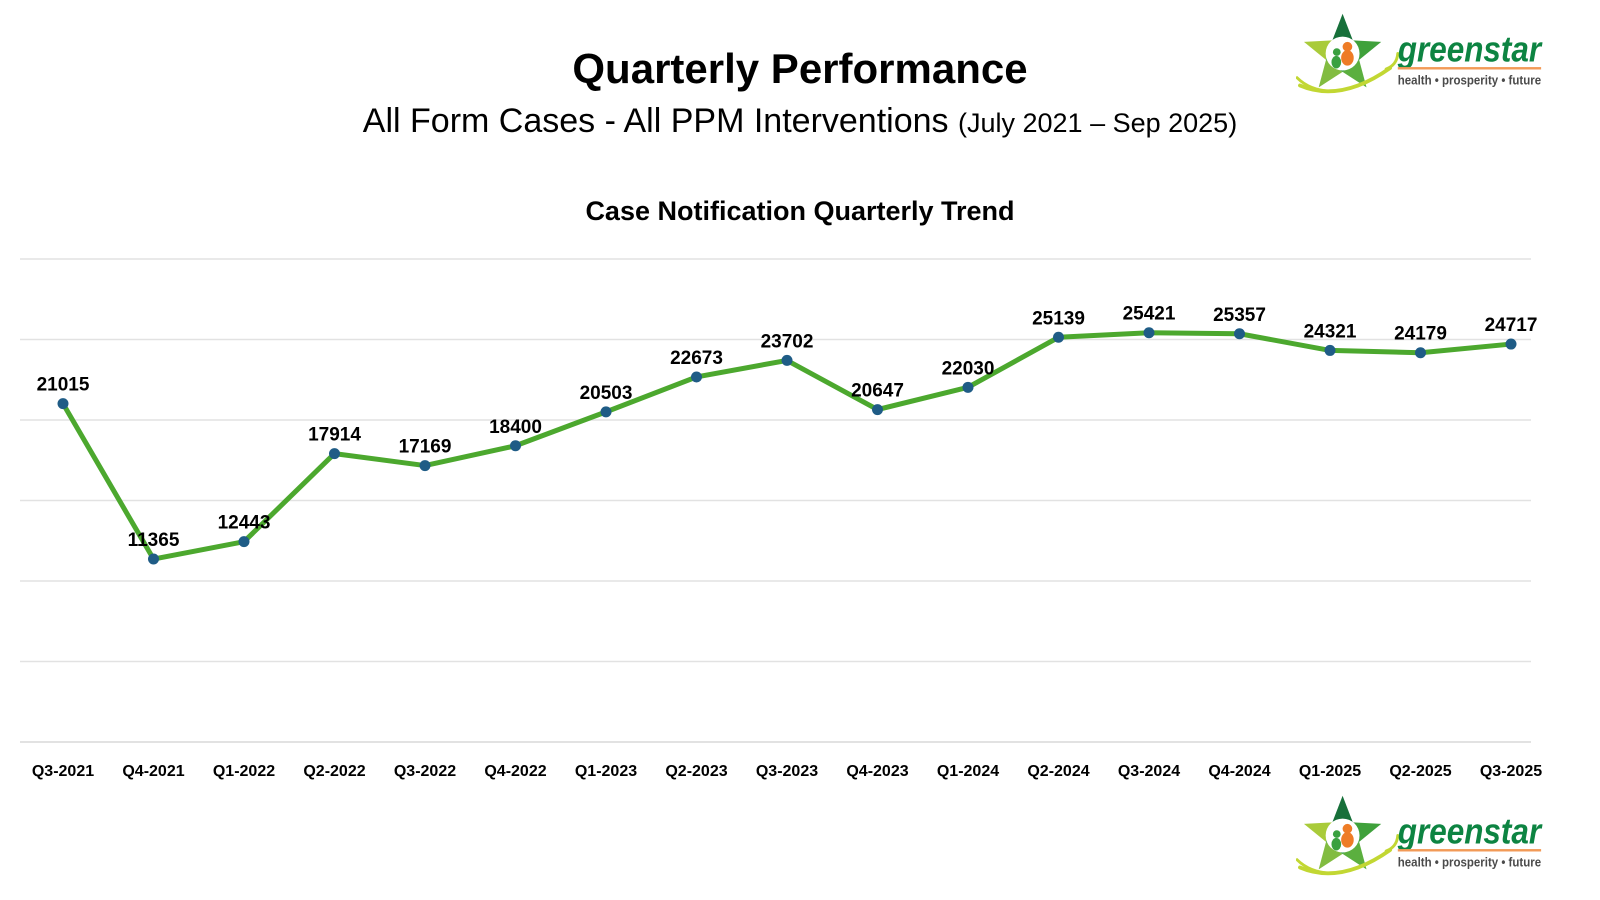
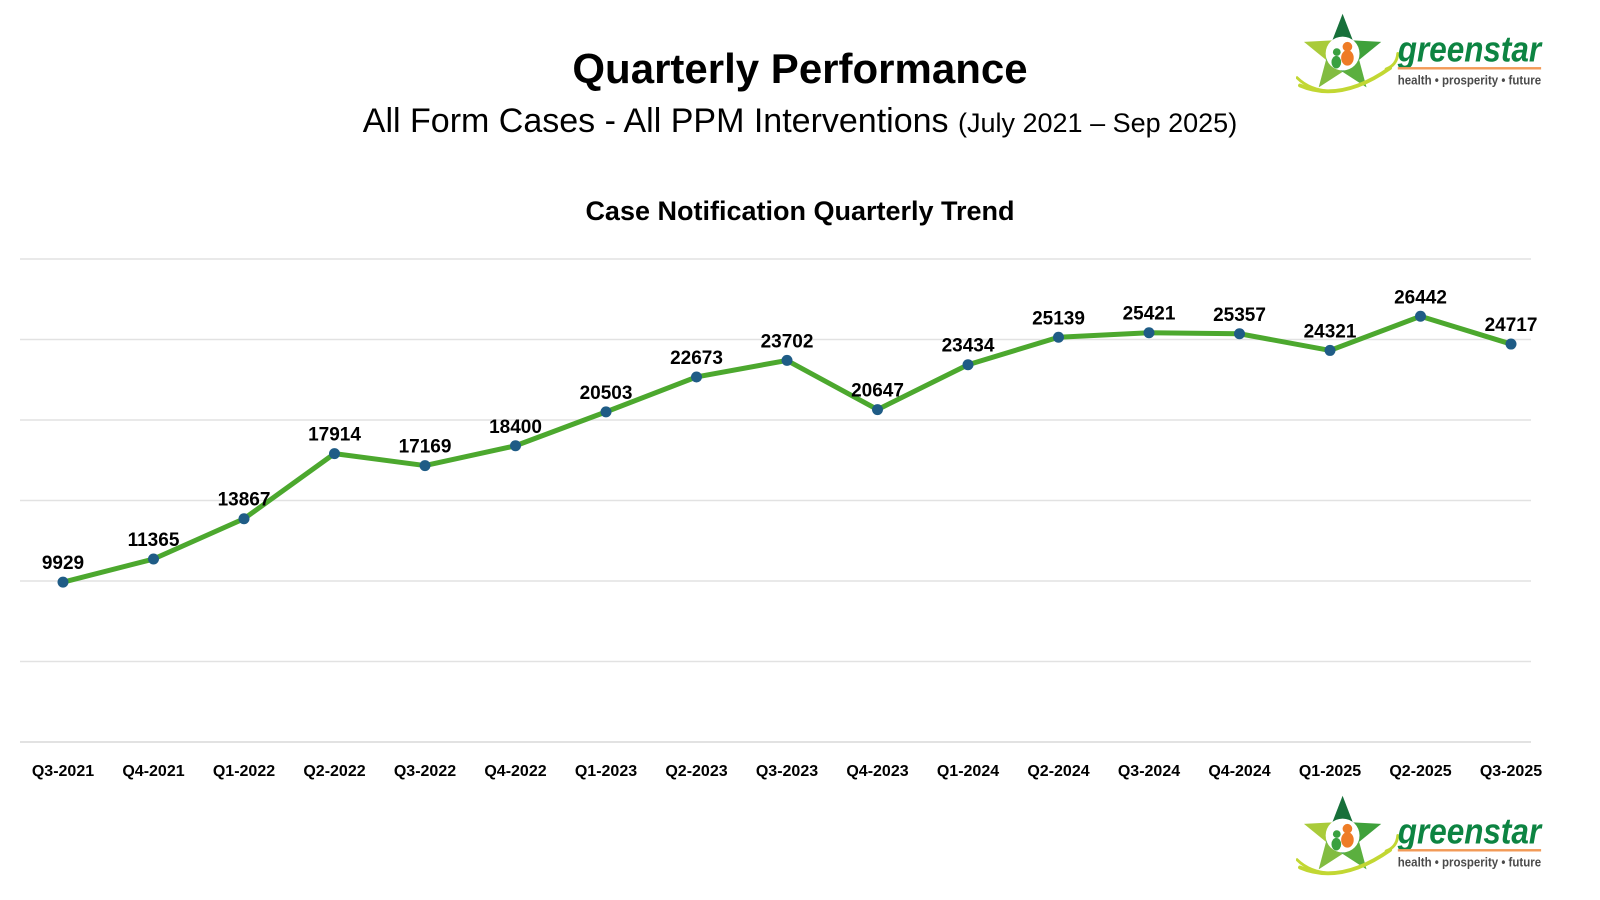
Q3-2021: 21015 -> 9929
Q1-2022: 12443 -> 13867
Q1-2024: 22030 -> 23434
Q2-2025: 24179 -> 26442
